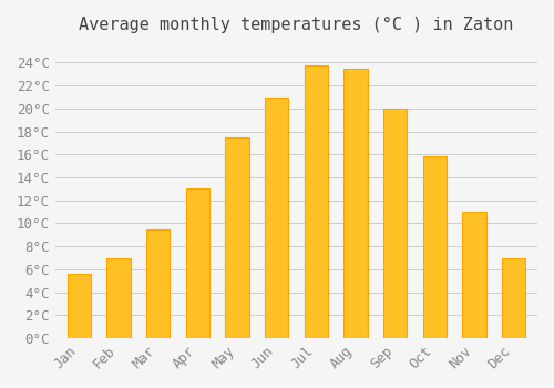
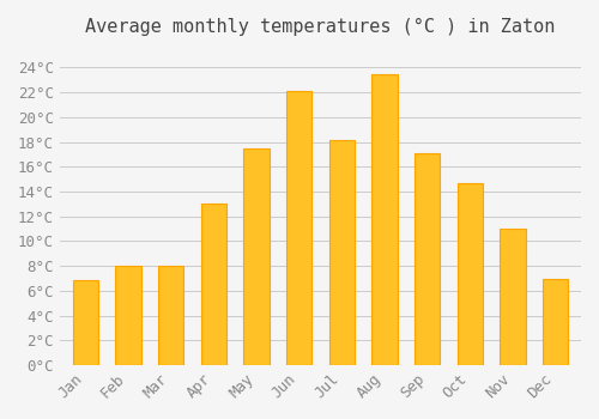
Jan: 5.6°C -> 6.9°C
Feb: 7.0°C -> 8.0°C
Mar: 9.5°C -> 8.0°C
Jun: 21.0°C -> 22.1°C
Jul: 23.8°C -> 18.2°C
Sep: 20.0°C -> 17.1°C
Oct: 15.8°C -> 14.7°C
